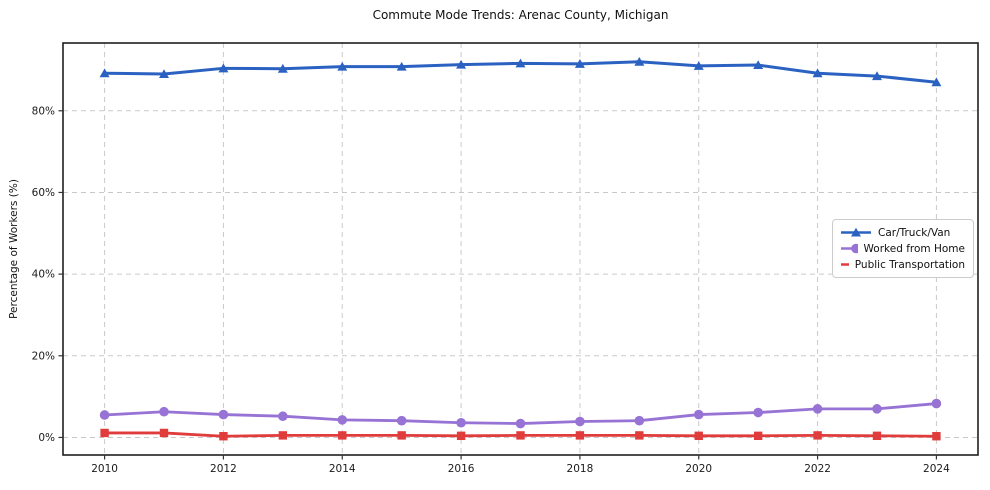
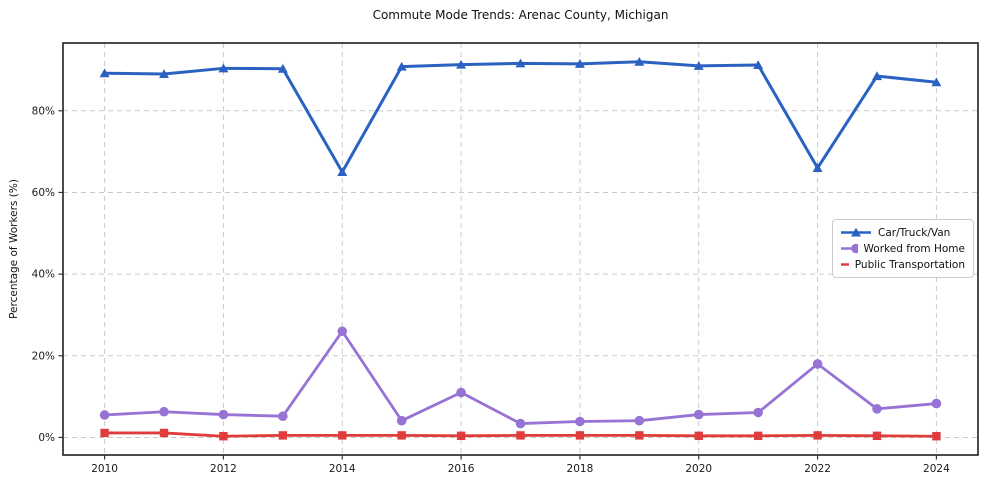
Car/Truck/Van/2014: 91% -> 65%
Worked from Home/2014: 4% -> 26%
Worked from Home/2016: 4% -> 11%
Car/Truck/Van/2022: 89% -> 66%
Worked from Home/2022: 7% -> 18%
